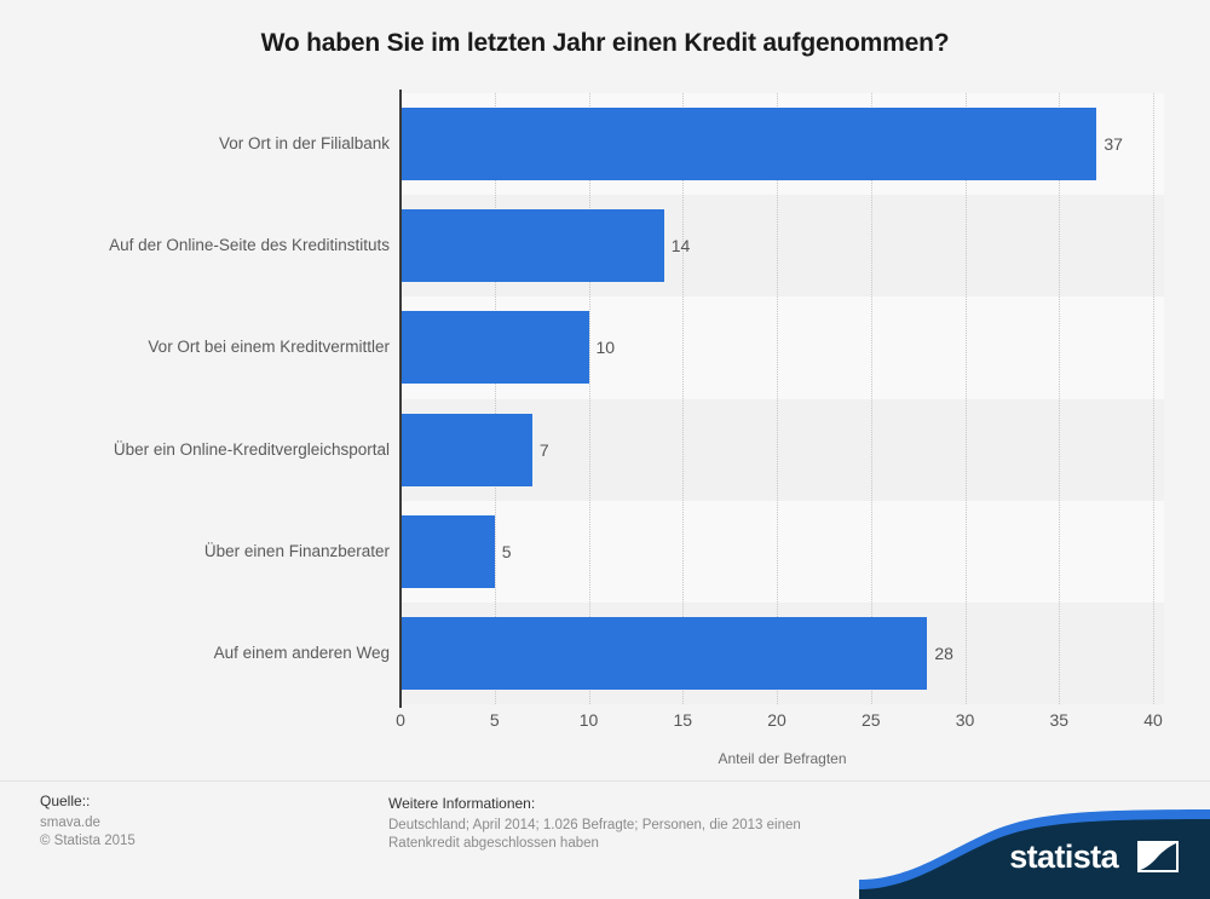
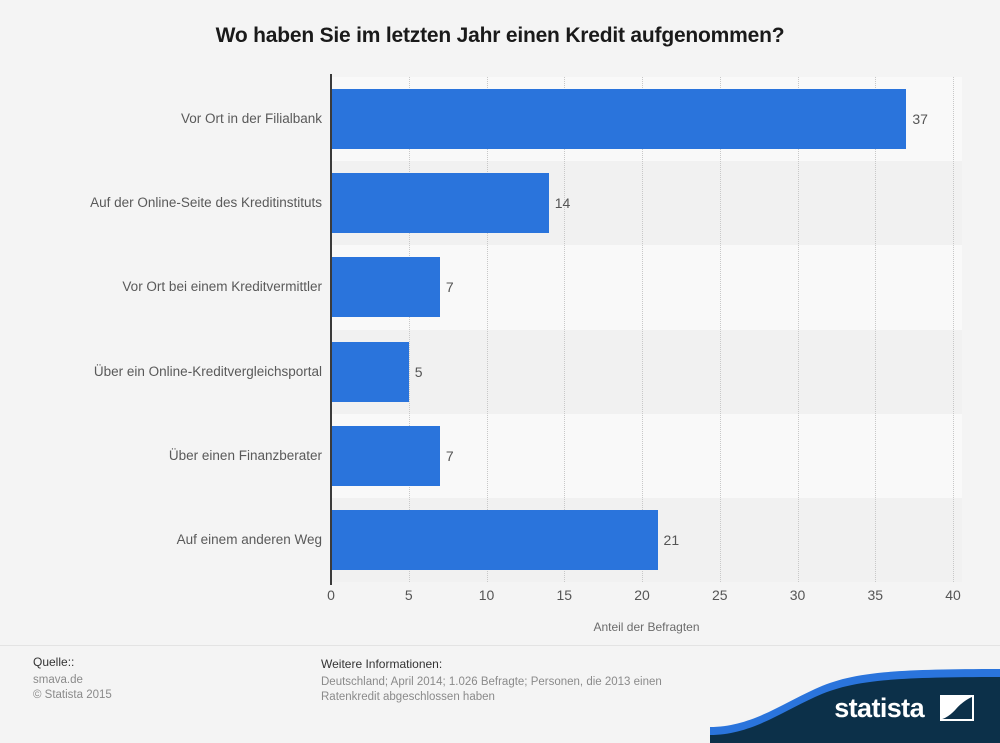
Vor Ort bei einem Kreditvermittler: 10 -> 7
Über ein Online-Kreditvergleichsportal: 7 -> 5
Über einen Finanzberater: 5 -> 7
Auf einem anderen Weg: 28 -> 21
